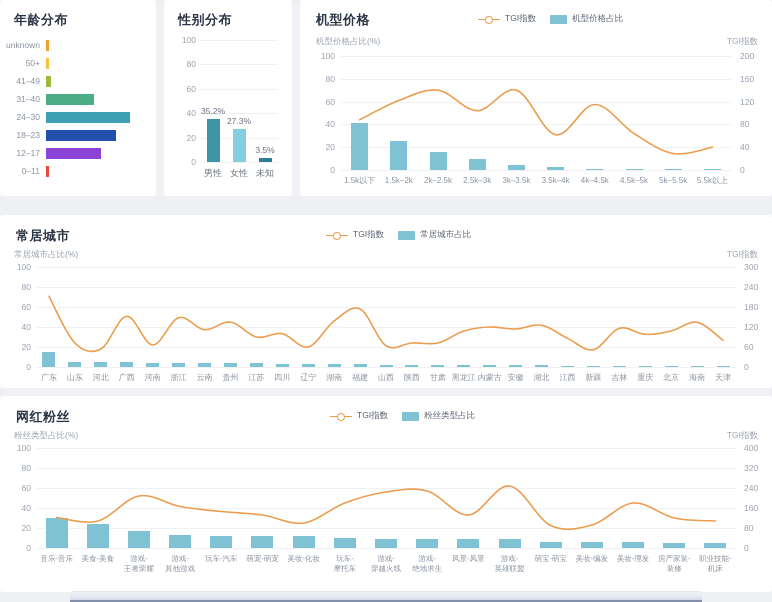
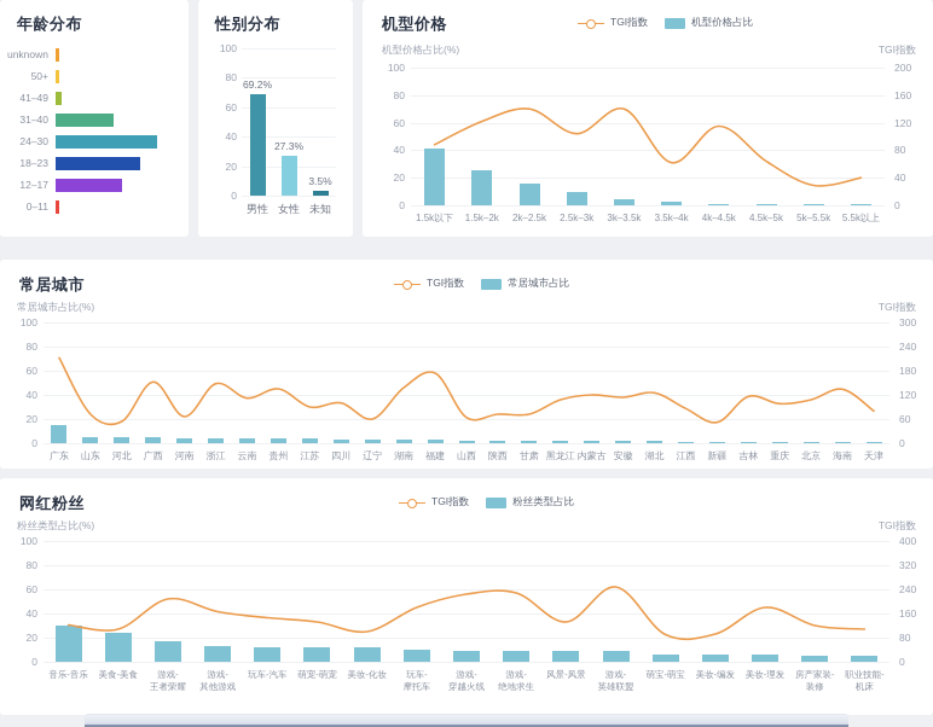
性别分布/男性: 35.2% -> 69.2%
